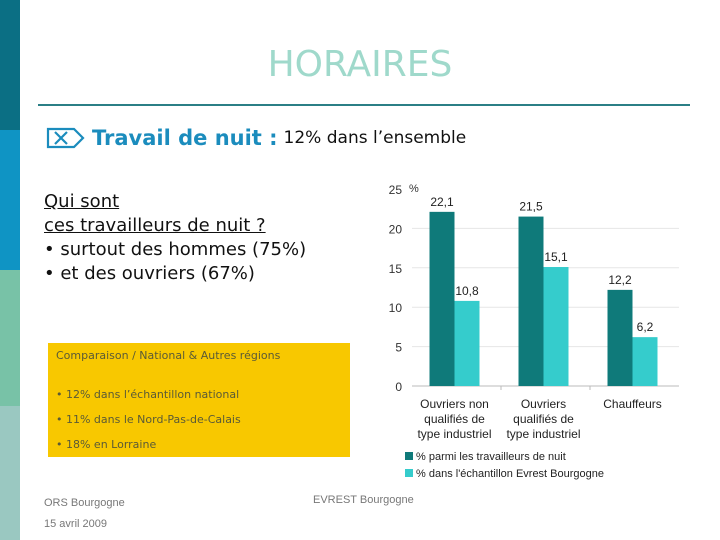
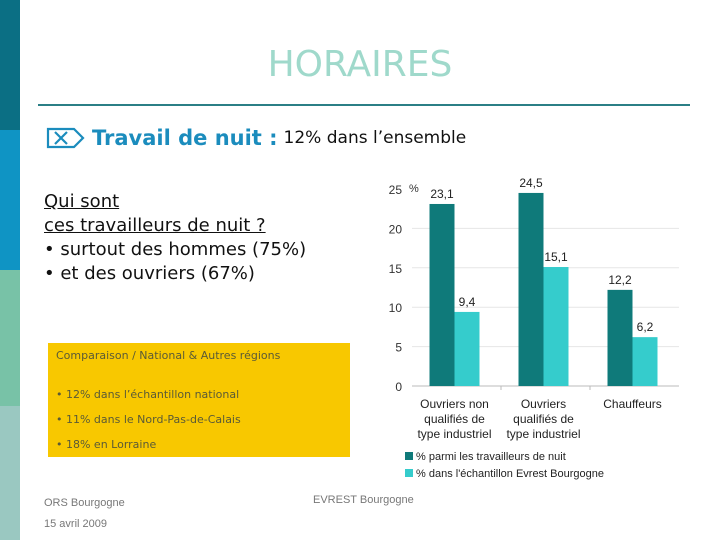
% parmi les travailleurs de nuit/Ouvriers non qualifiés de type industriel: 22,1 -> 23,1
% dans l'échantillon Evrest Bourgogne/Ouvriers non qualifiés de type industriel: 10,8 -> 9,4
% parmi les travailleurs de nuit/Ouvriers qualifiés de type industriel: 21,5 -> 24,5
